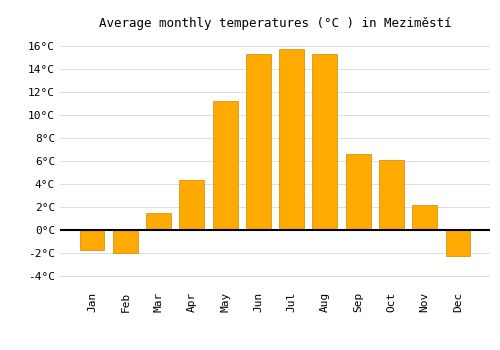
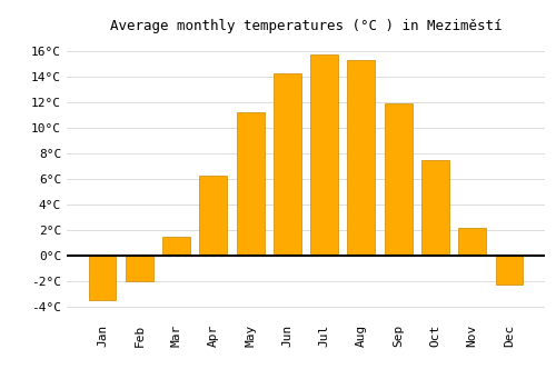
Jan: -1.8°C -> -3.5°C
Apr: 4.3°C -> 6.3°C
Jun: 15.3°C -> 14.3°C
Sep: 6.6°C -> 11.9°C
Oct: 6.1°C -> 7.5°C
